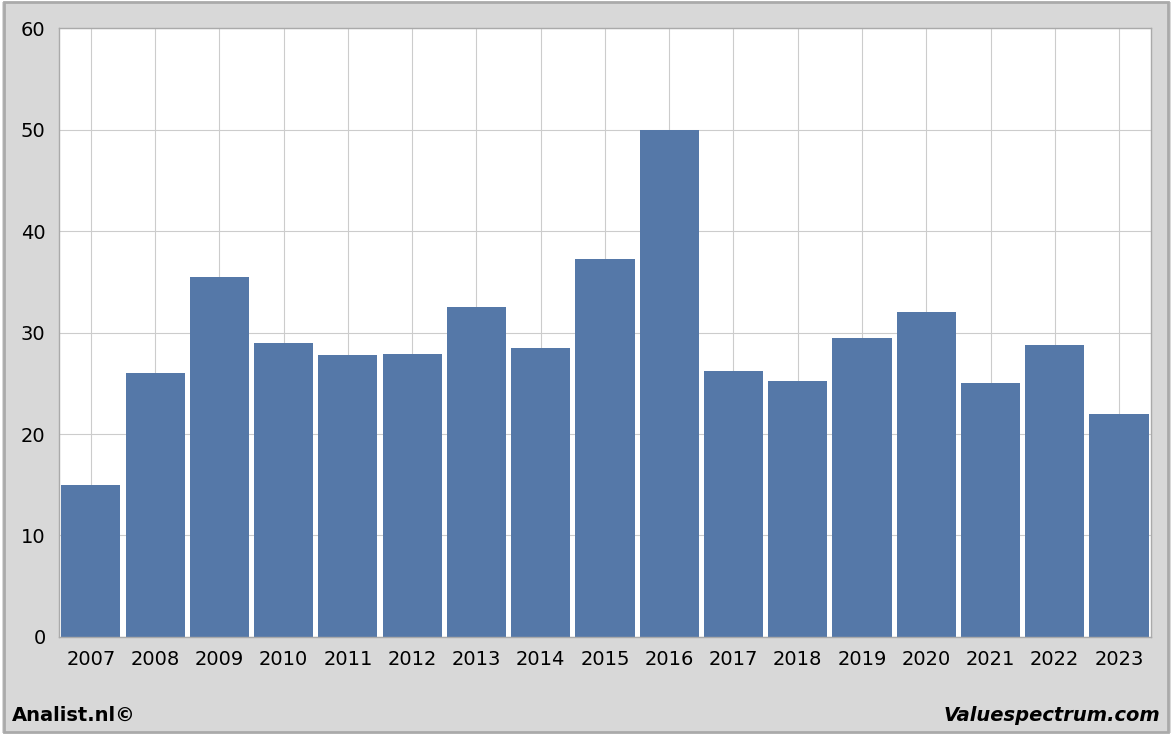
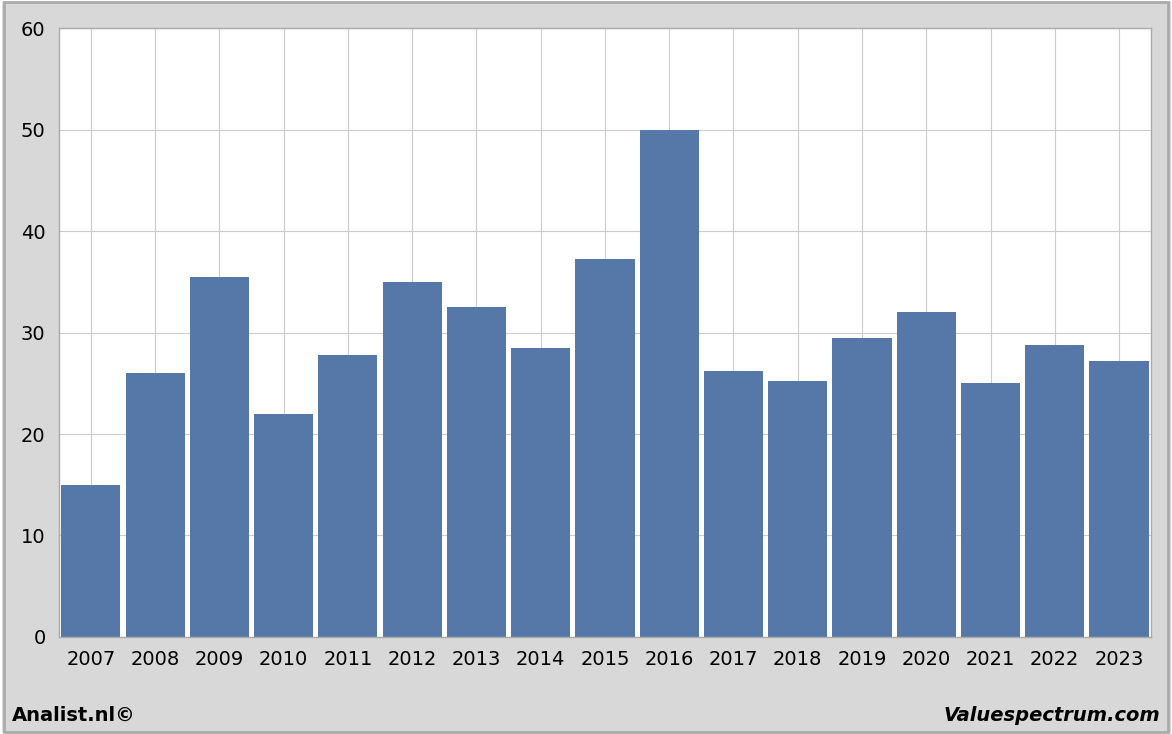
2010: 29.0 -> 22.0
2012: 27.9 -> 35.0
2023: 22.0 -> 27.2
